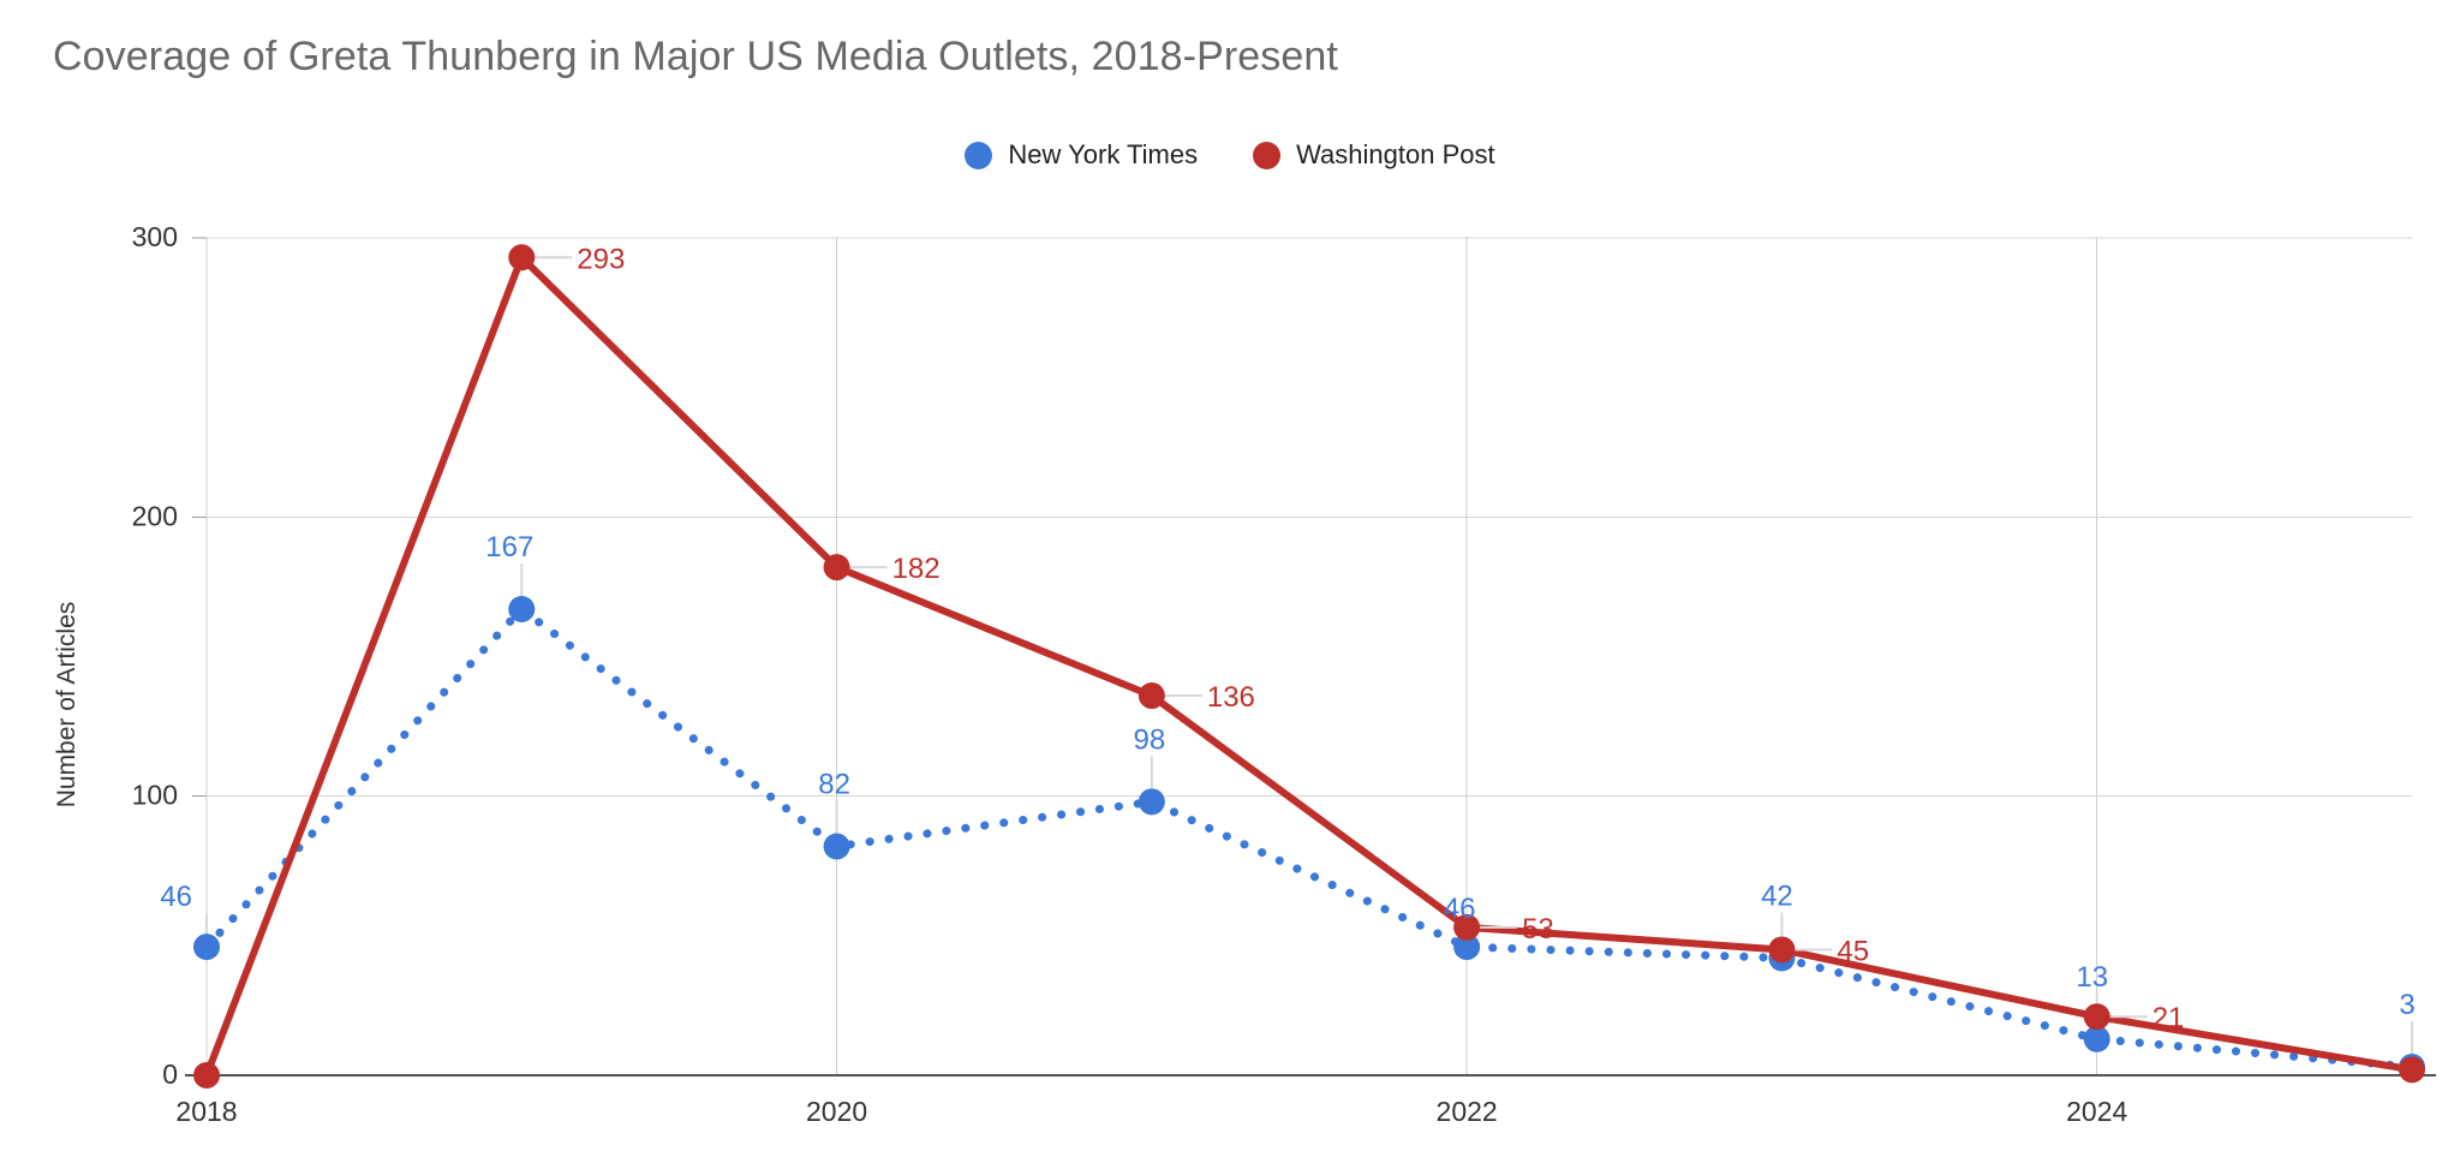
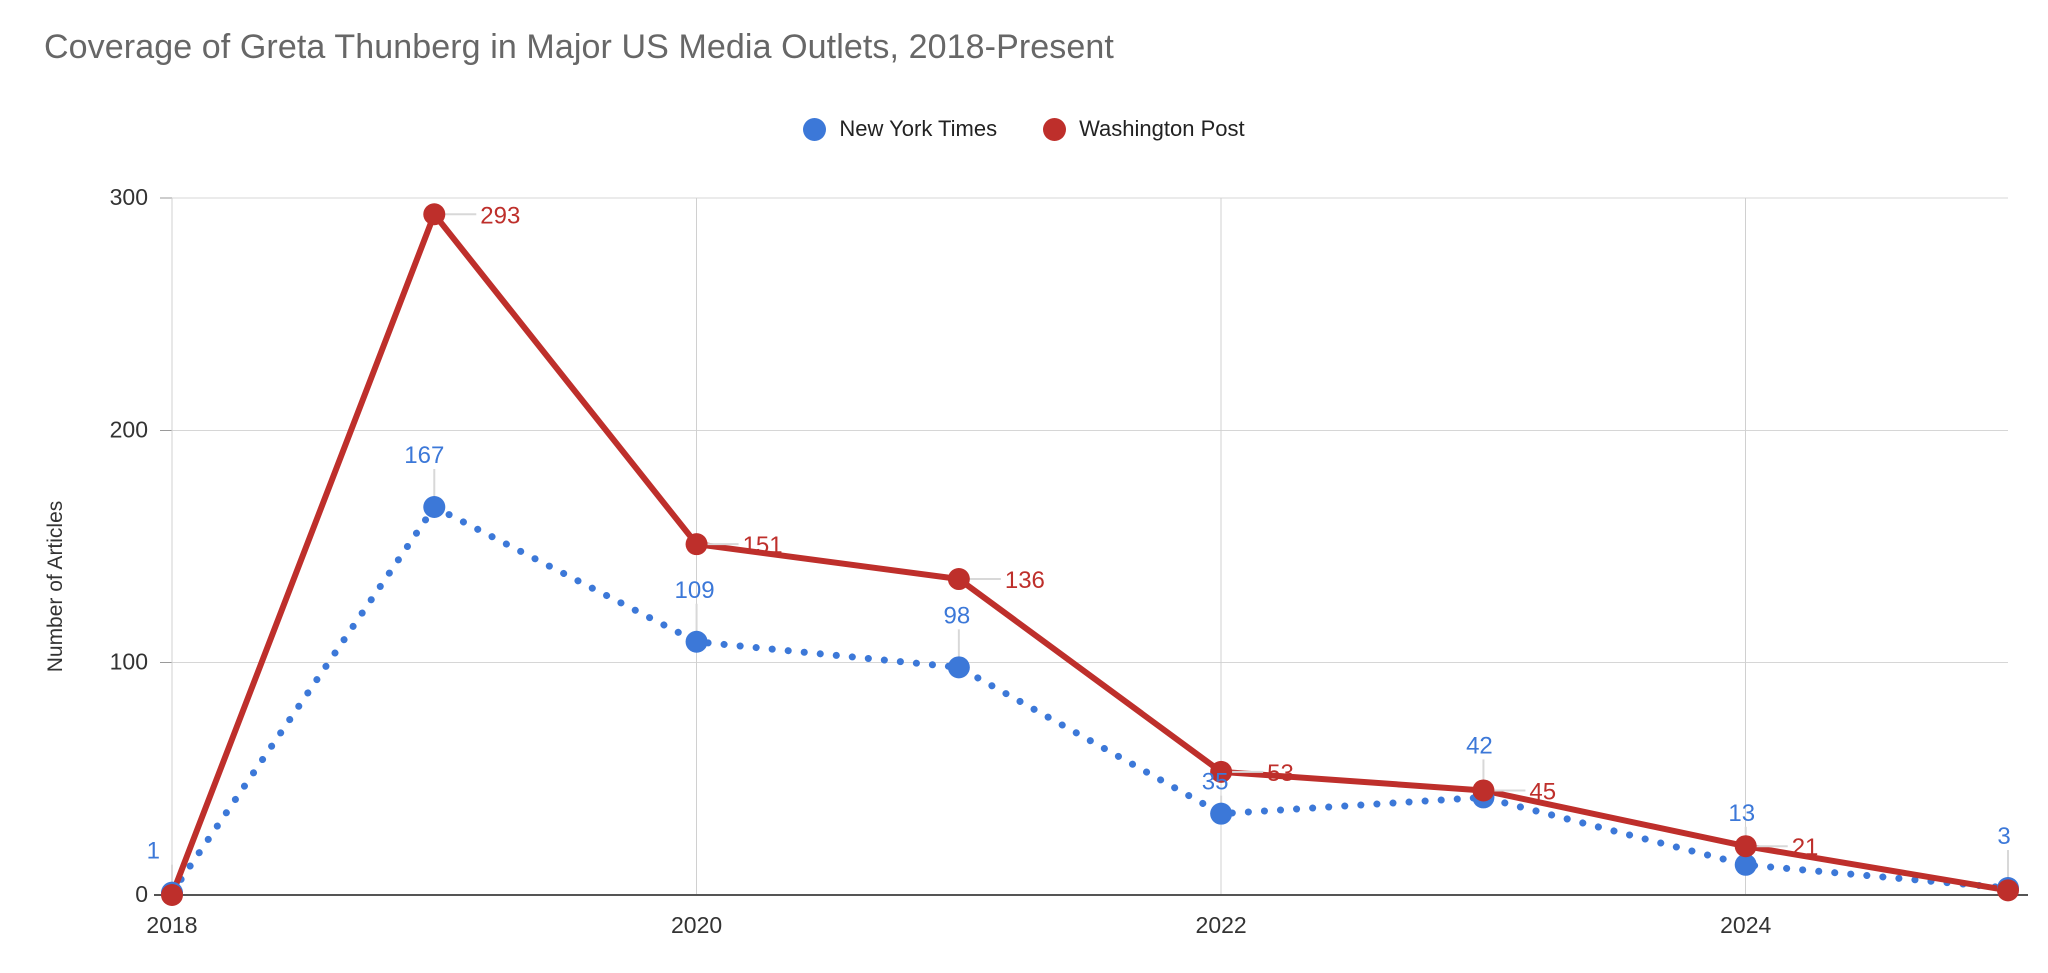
New York Times/2018: 46 -> 1
New York Times/2020: 82 -> 109
Washington Post/2020: 182 -> 151
New York Times/2022: 46 -> 35
